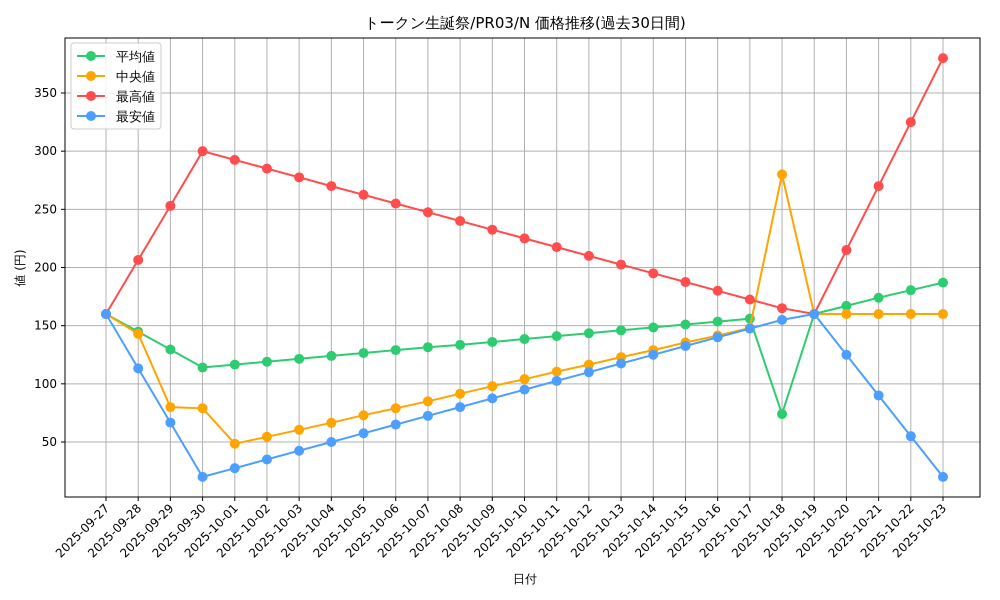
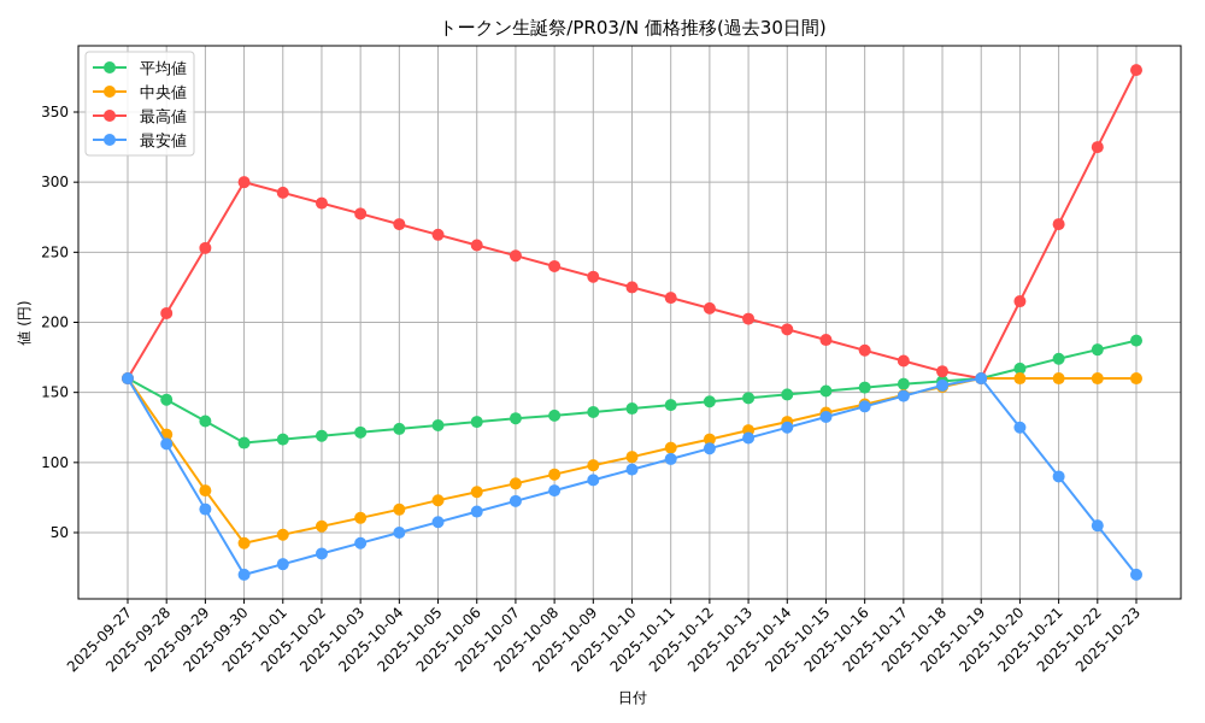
中央値/2025-09-28: 143 -> 120
中央値/2025-09-30: 79 -> 42
平均値/2025-10-18: 74 -> 158
中央値/2025-10-18: 280 -> 154
